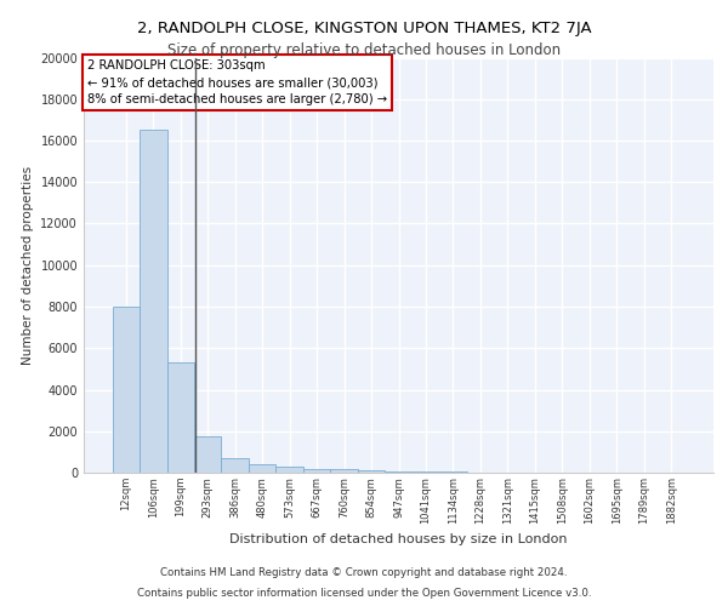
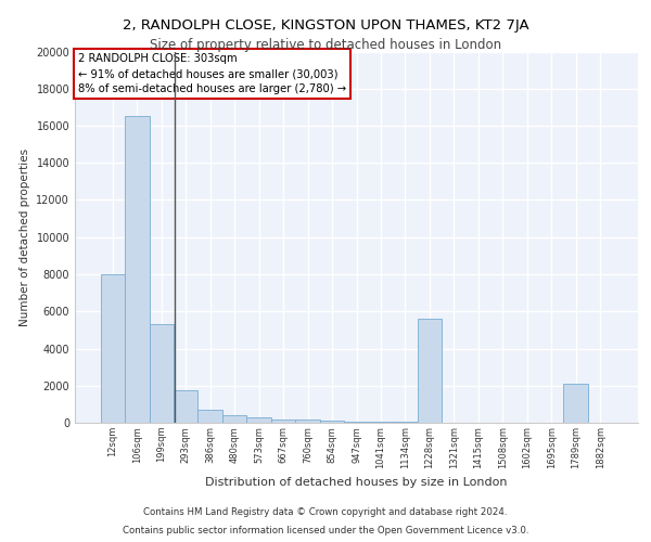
1228sqm: 0 -> 5600
1789sqm: 0 -> 2100
